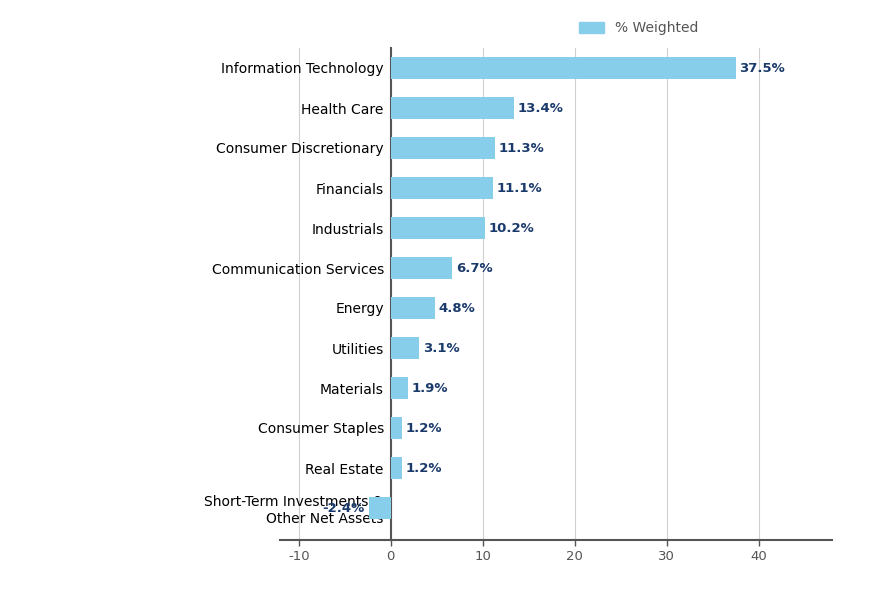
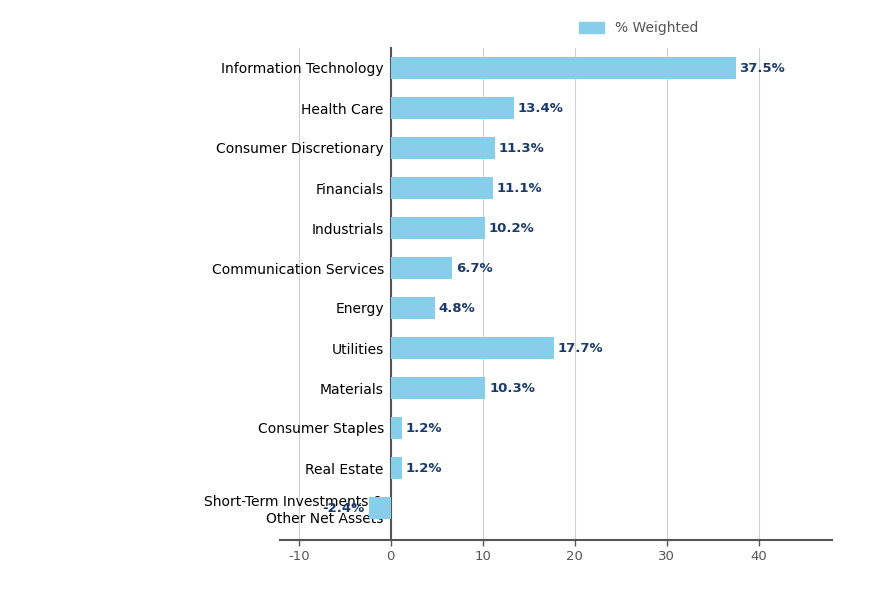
Utilities: 3.1% -> 17.7%
Materials: 1.9% -> 10.3%
